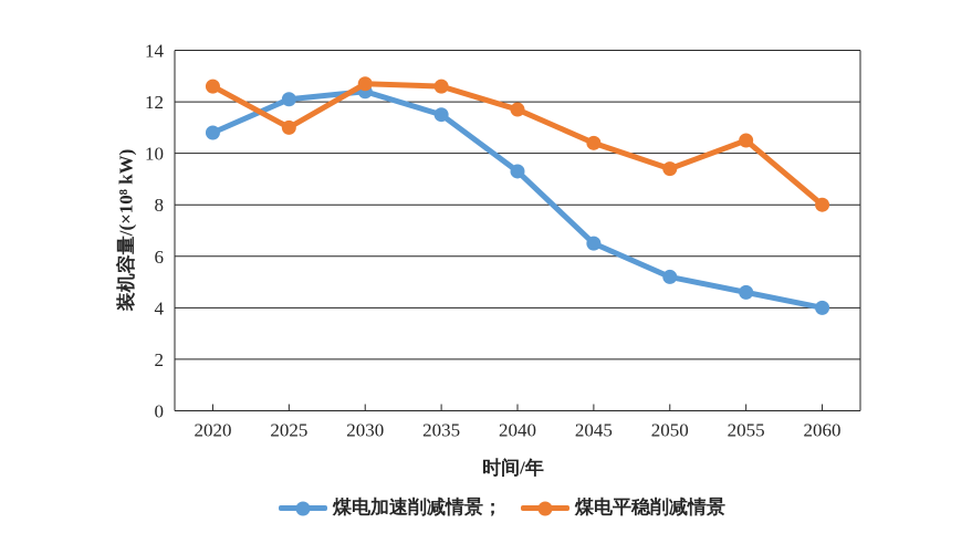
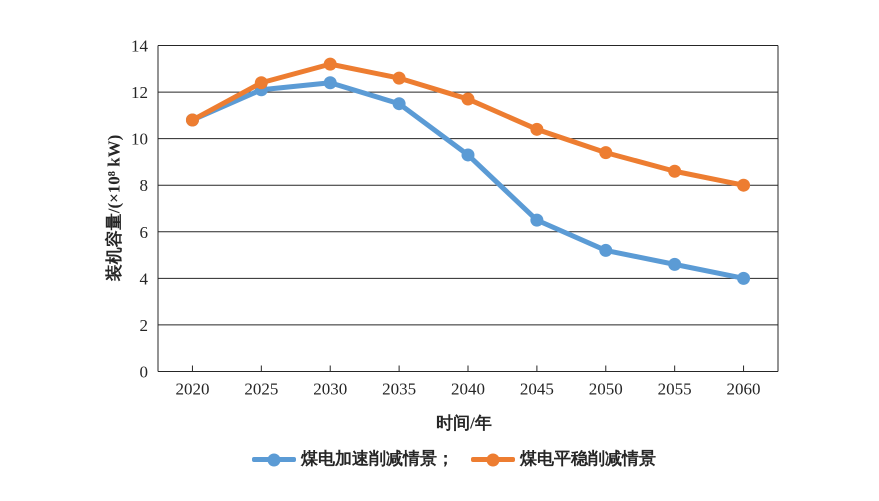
煤电平稳削减情景/2020: 12.6 -> 10.8
煤电平稳削减情景/2025: 11.0 -> 12.4
煤电平稳削减情景/2030: 12.7 -> 13.2
煤电平稳削减情景/2055: 10.5 -> 8.6
